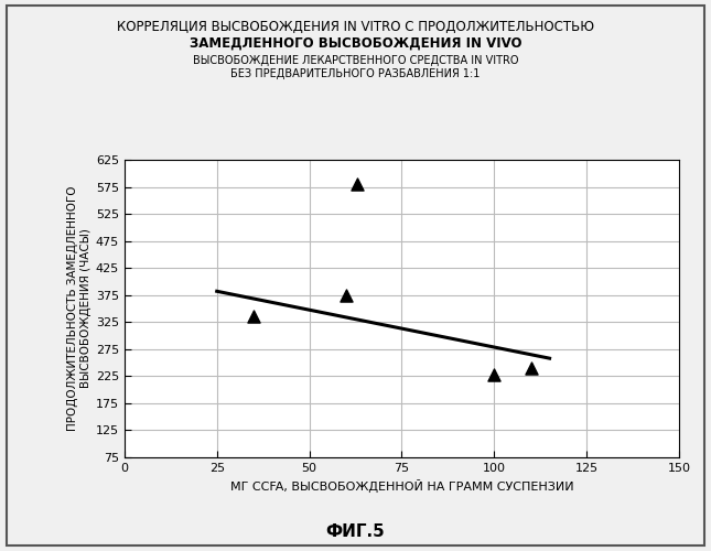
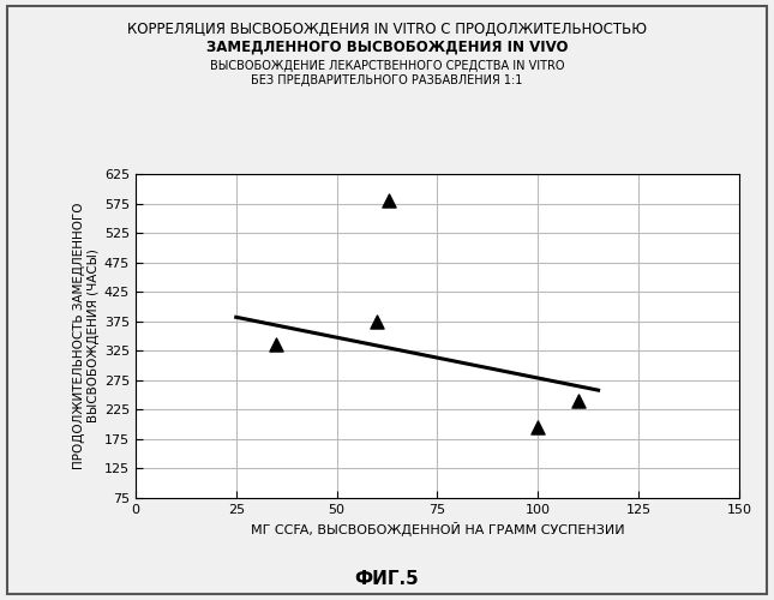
100: 228 -> 195
